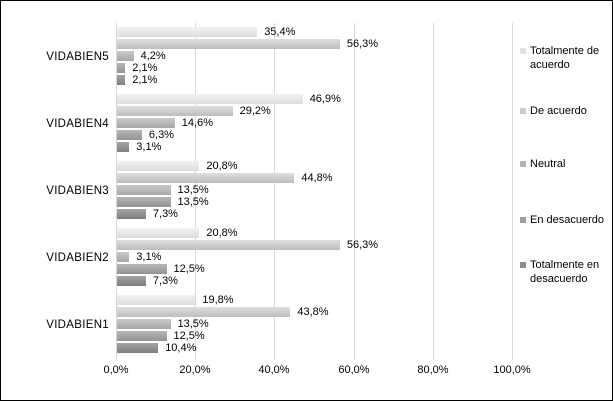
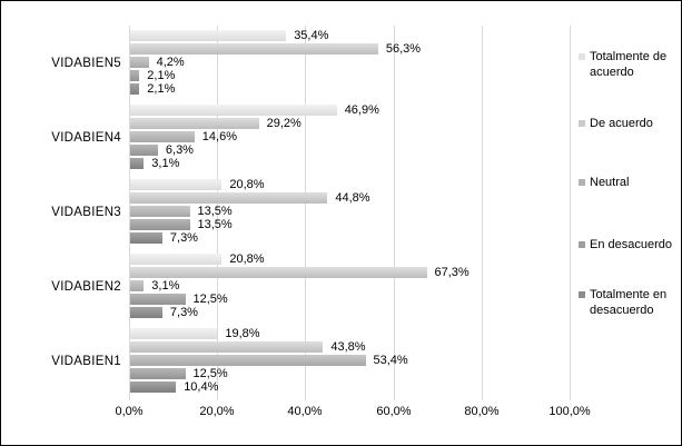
De acuerdo/VIDABIEN2: 56,3% -> 67,3%
Neutral/VIDABIEN1: 13,5% -> 53,4%
